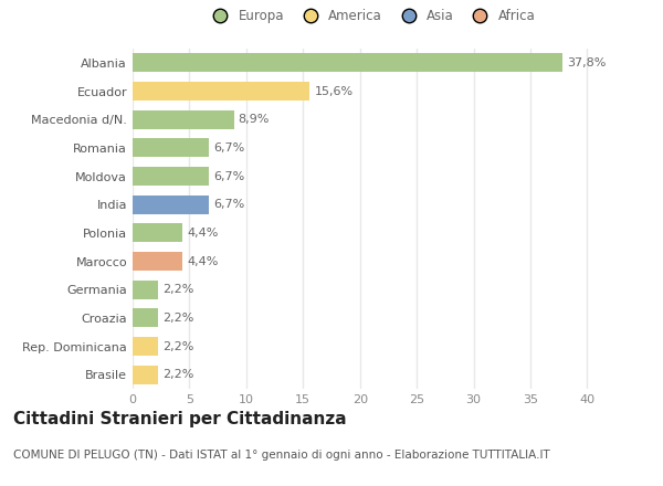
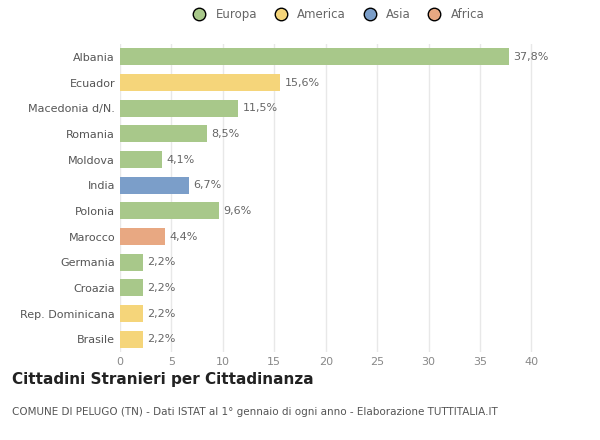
Macedonia d/N.: 8,9% -> 11,5%
Romania: 6,7% -> 8,5%
Moldova: 6,7% -> 4,1%
Polonia: 4,4% -> 9,6%
